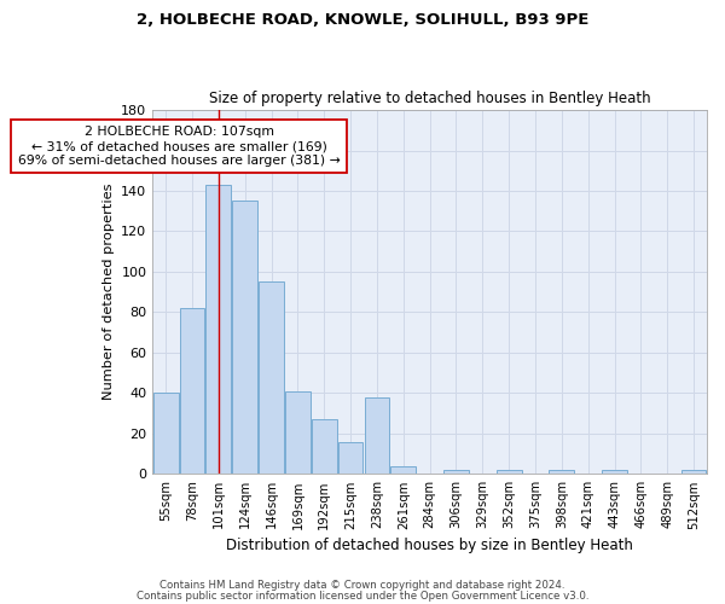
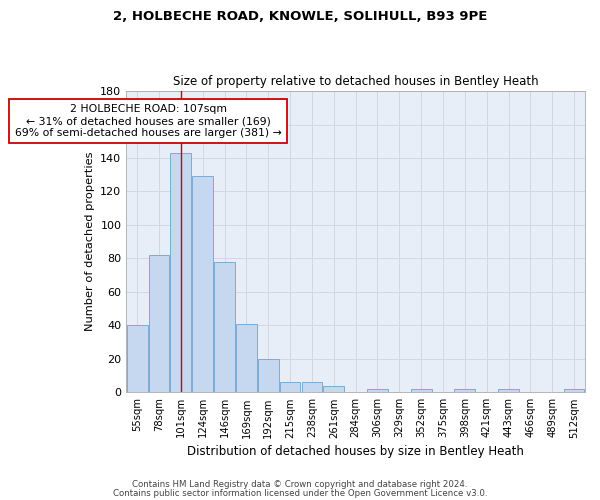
124sqm: 135 -> 129
146sqm: 95 -> 78
192sqm: 27 -> 20
215sqm: 16 -> 6
238sqm: 38 -> 6
